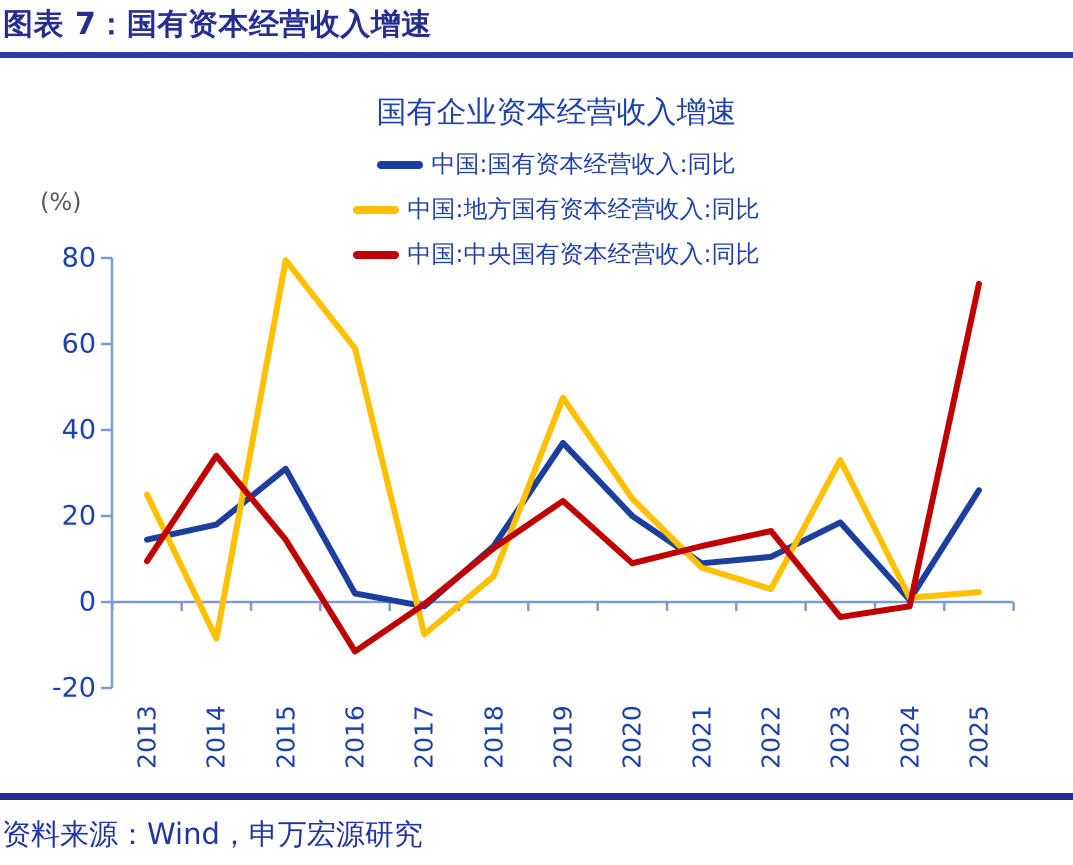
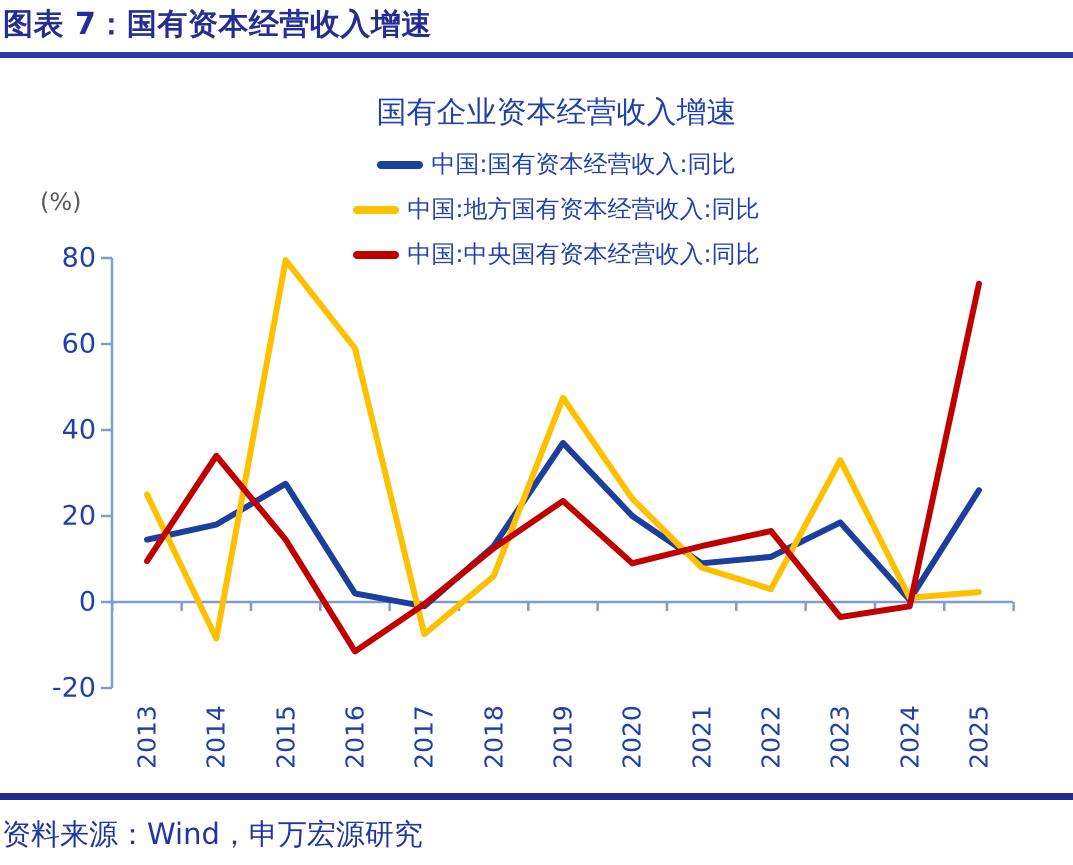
中国:国有资本经营收入:同比/2015: 31 -> 28
